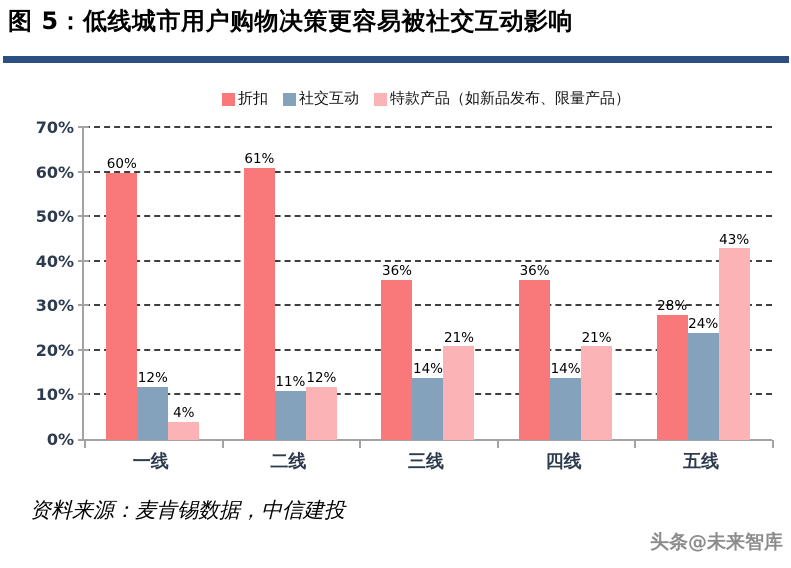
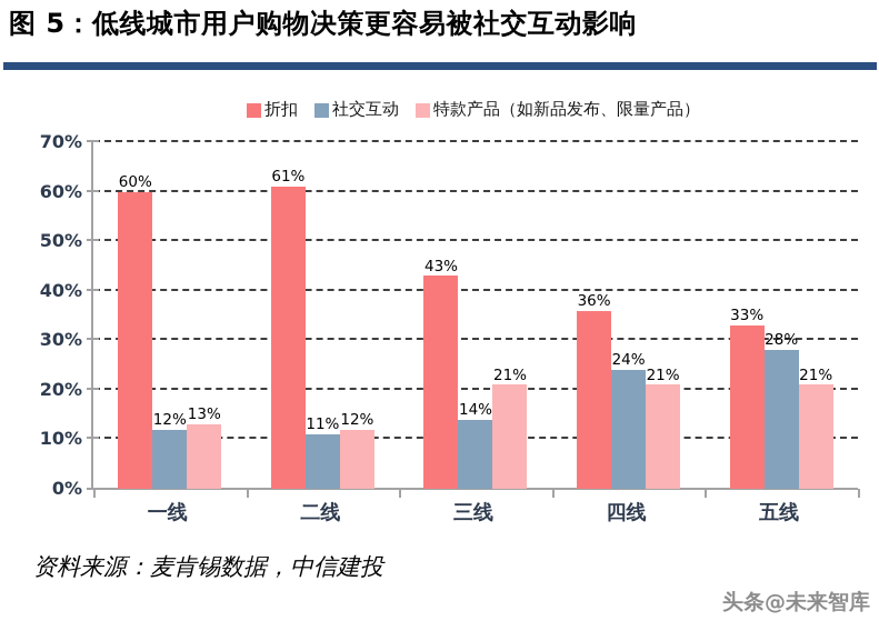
特款产品（如新品发布、限量产品）/一线: 4% -> 13%
折扣/三线: 36% -> 43%
社交互动/四线: 14% -> 24%
折扣/五线: 28% -> 33%
社交互动/五线: 24% -> 28%
特款产品（如新品发布、限量产品）/五线: 43% -> 21%
